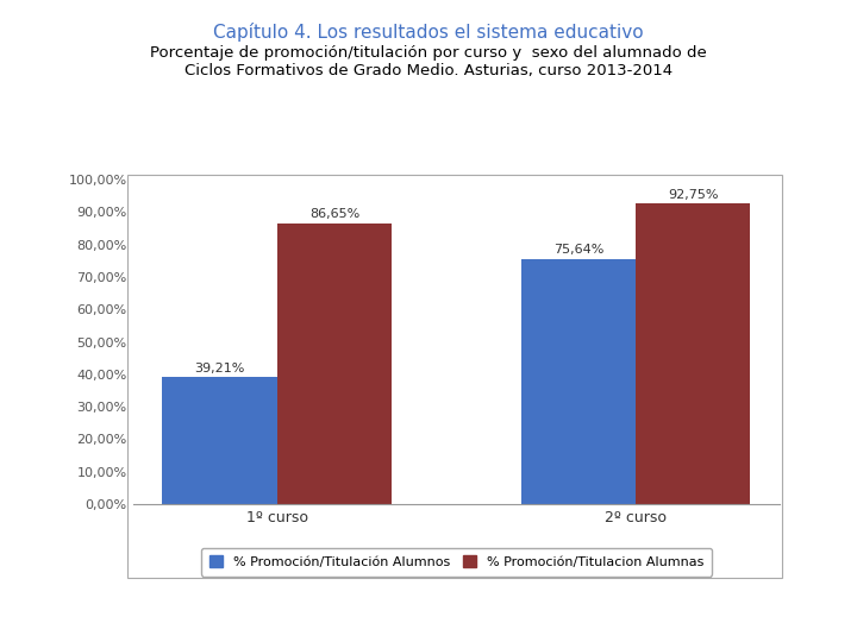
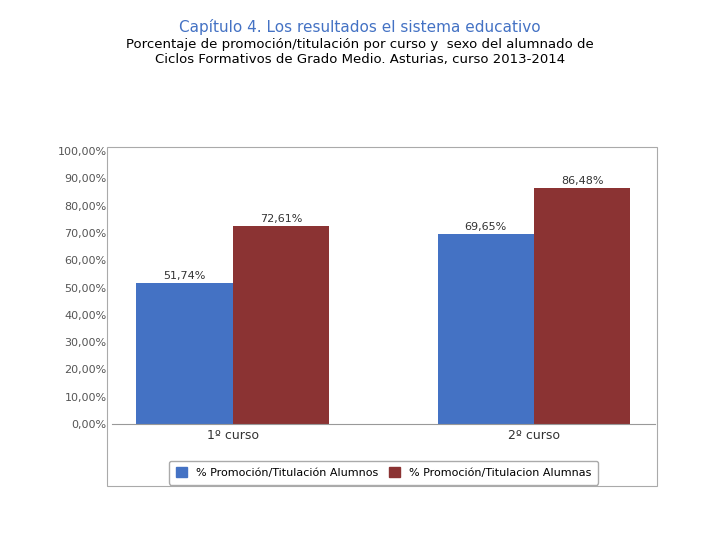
% Promoción/Titulación Alumnos/1º curso: 39,21% -> 51,74%
% Promoción/Titulacion Alumnas/1º curso: 86,65% -> 72,61%
% Promoción/Titulación Alumnos/2º curso: 75,64% -> 69,65%
% Promoción/Titulacion Alumnas/2º curso: 92,75% -> 86,48%
